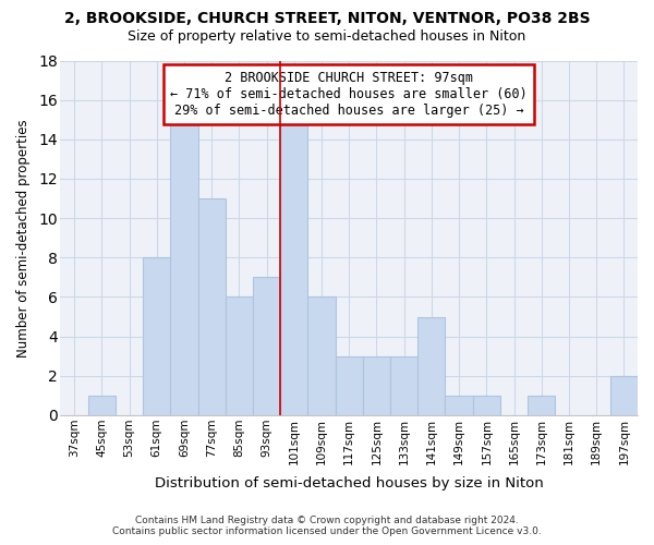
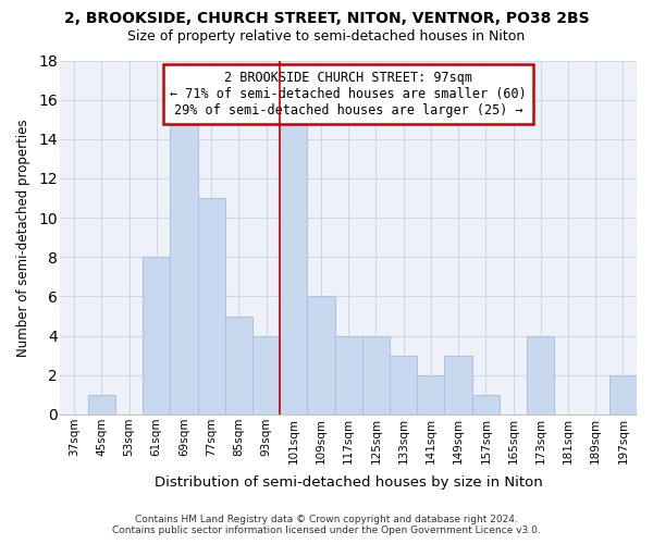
85sqm: 6 -> 5
93sqm: 7 -> 4
117sqm: 3 -> 4
125sqm: 3 -> 4
141sqm: 5 -> 2
149sqm: 1 -> 3
173sqm: 1 -> 4
